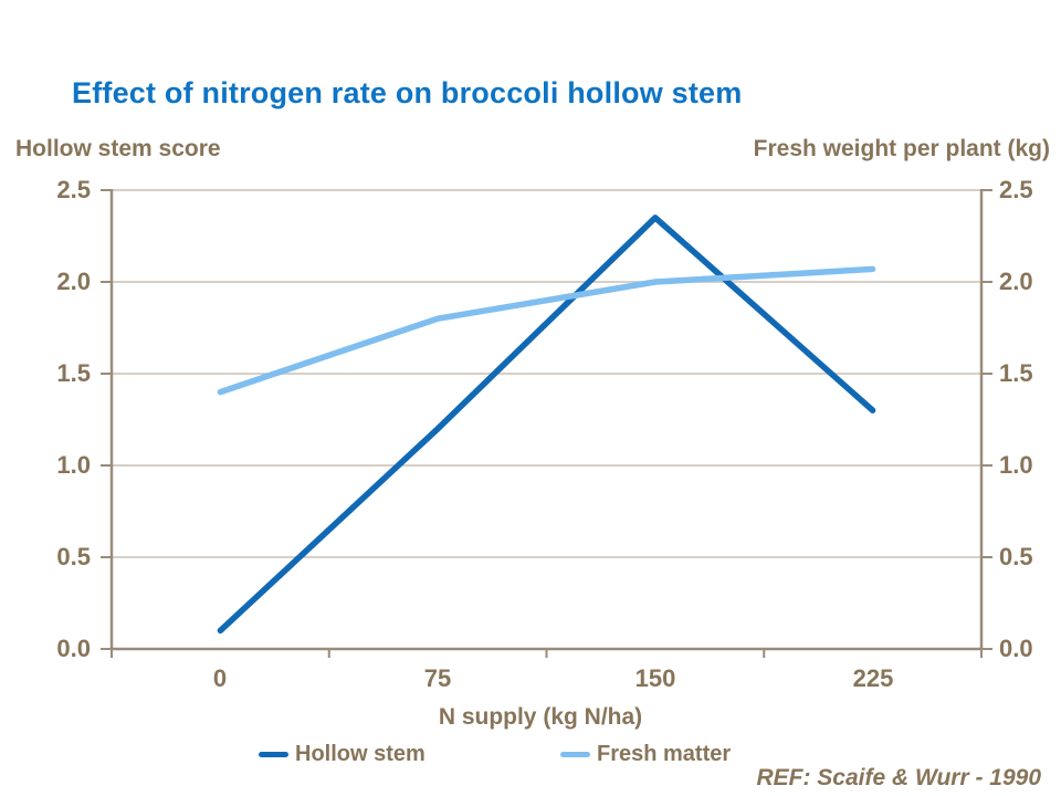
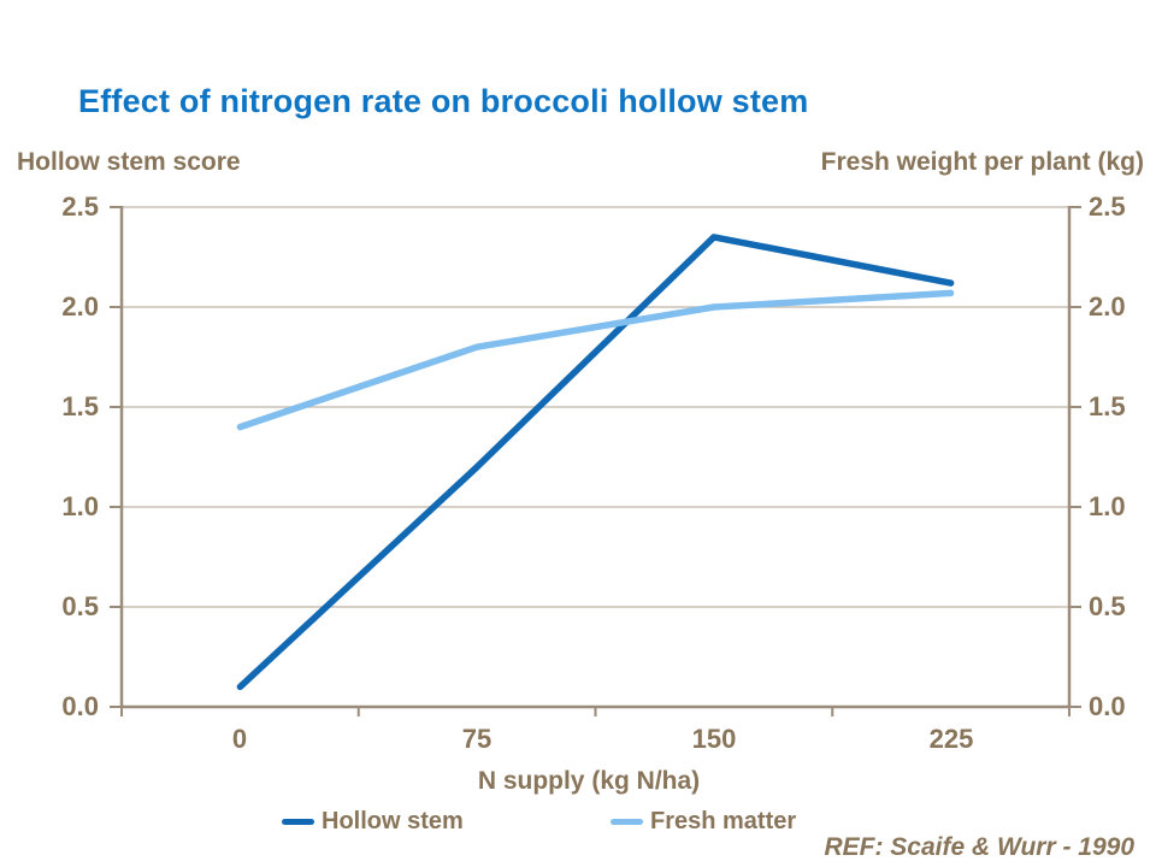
Hollow stem/225: 1.30 -> 2.12
